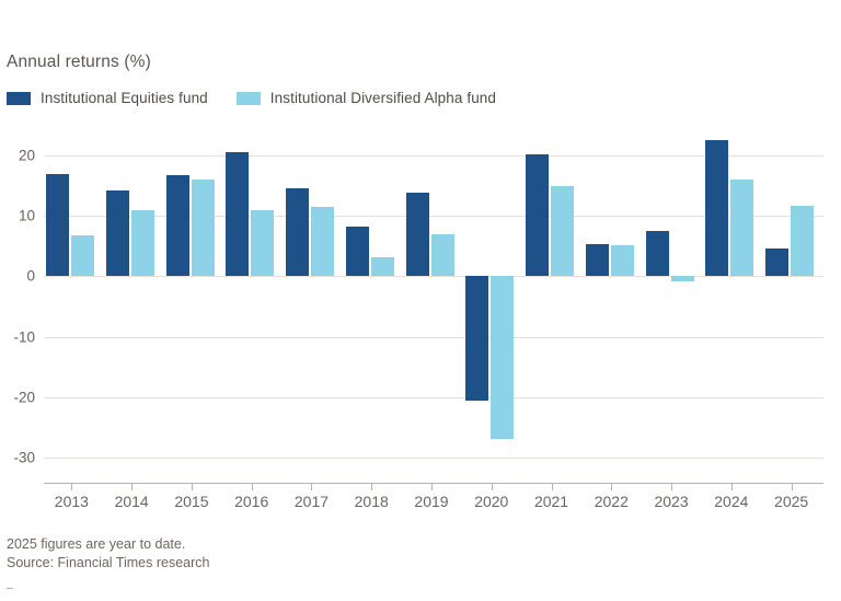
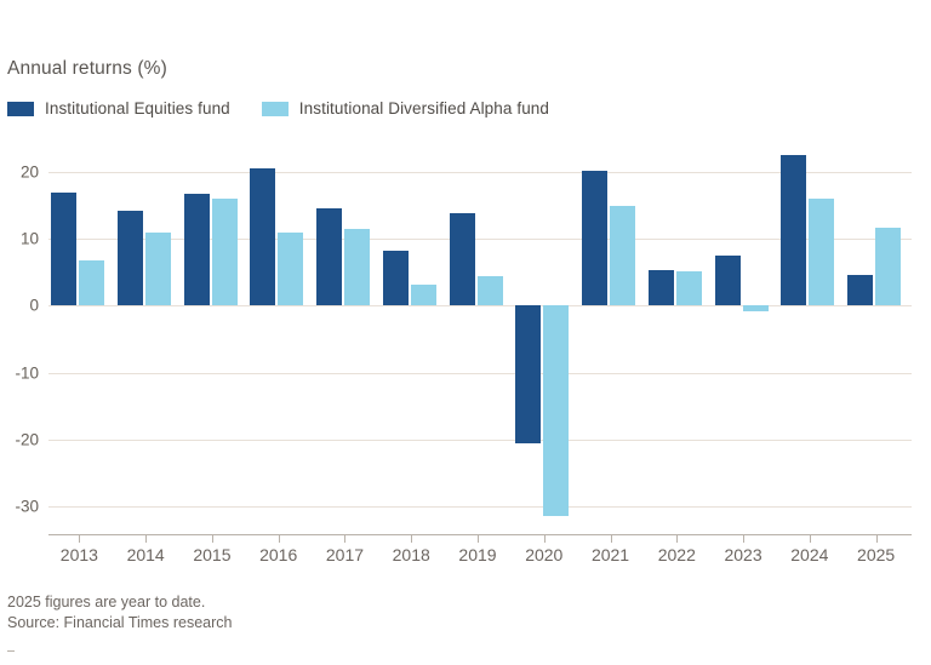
Institutional Diversified Alpha fund/2019: 7 -> 4
Institutional Diversified Alpha fund/2020: -27 -> -32
